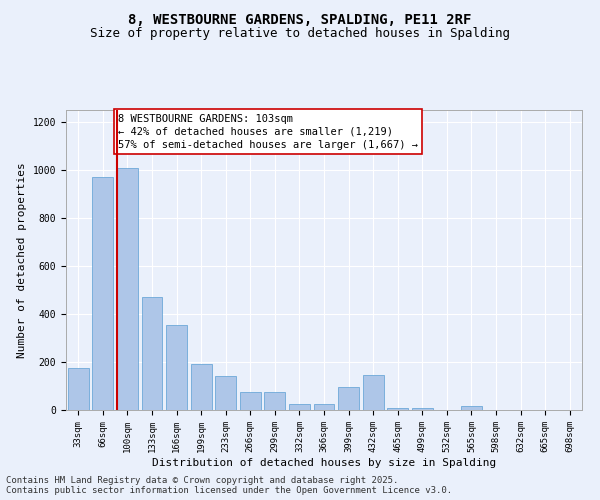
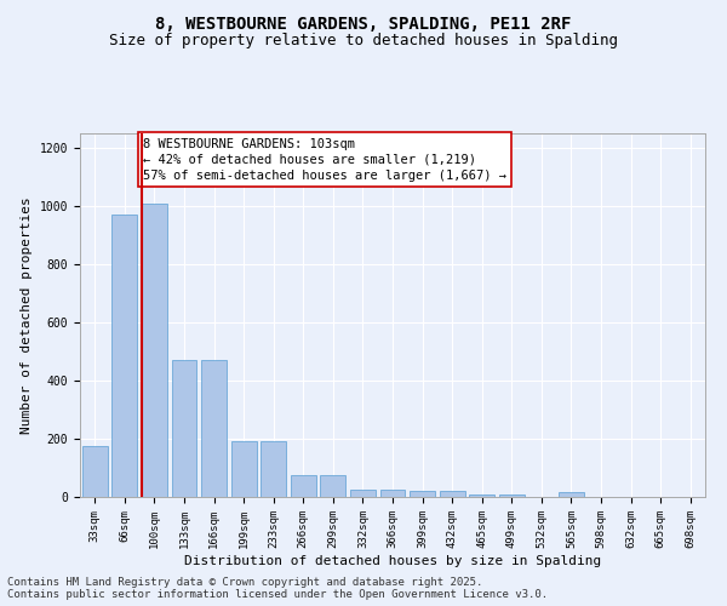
166sqm: 355 -> 470
233sqm: 140 -> 190
399sqm: 95 -> 20
432sqm: 145 -> 20
